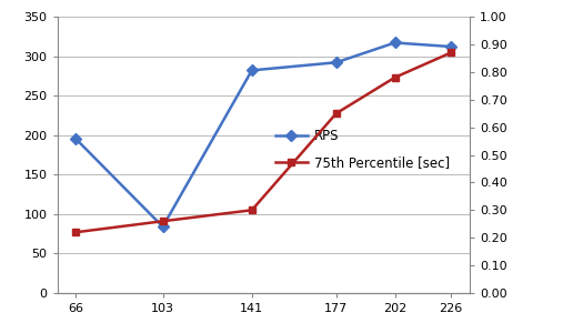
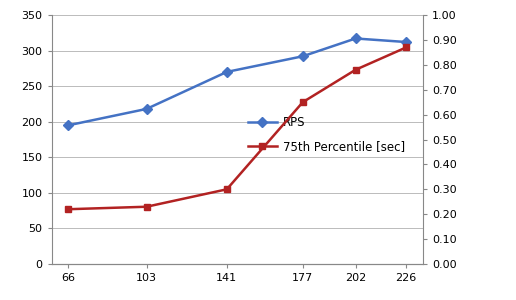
RPS/103: 84 -> 218
75th Percentile [sec]/103: 0.26 -> 0.23
RPS/141: 282 -> 270
